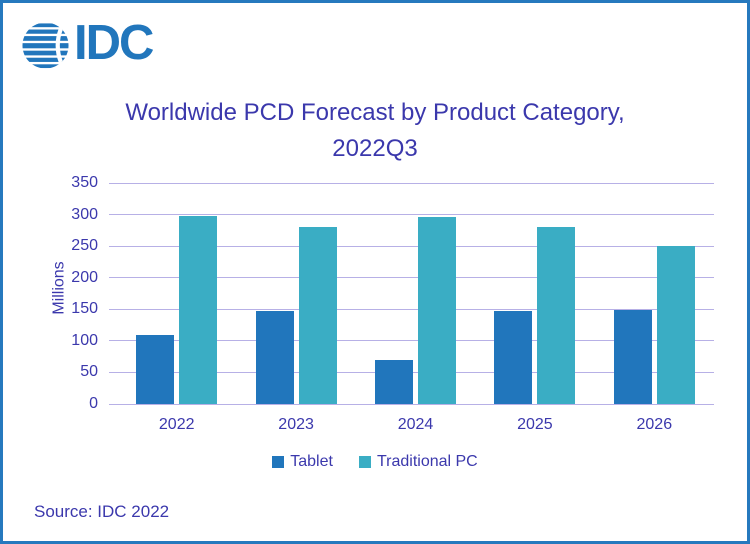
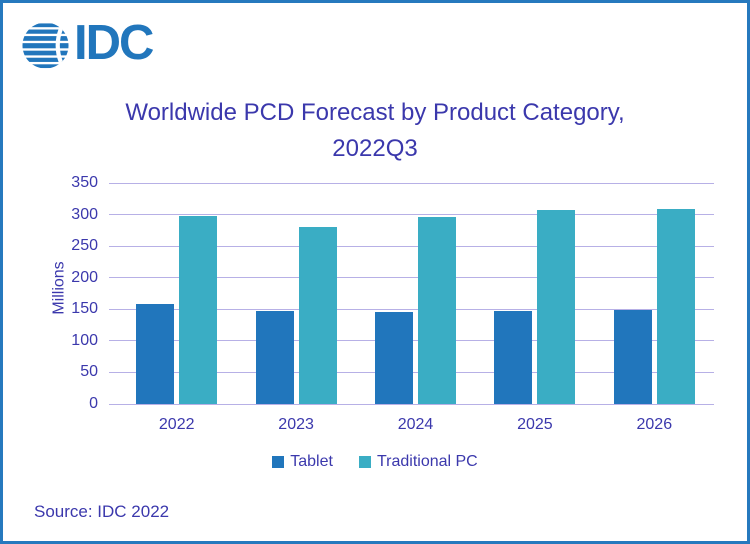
Tablet/2022: 110 -> 160
Tablet/2024: 70 -> 140
Traditional PC/2025: 280 -> 310
Traditional PC/2026: 250 -> 310
